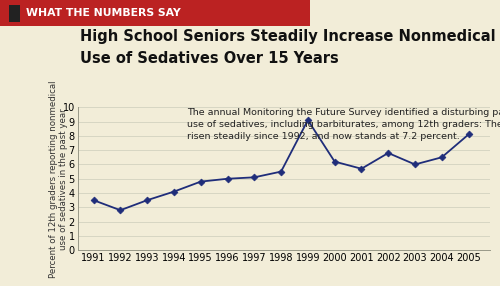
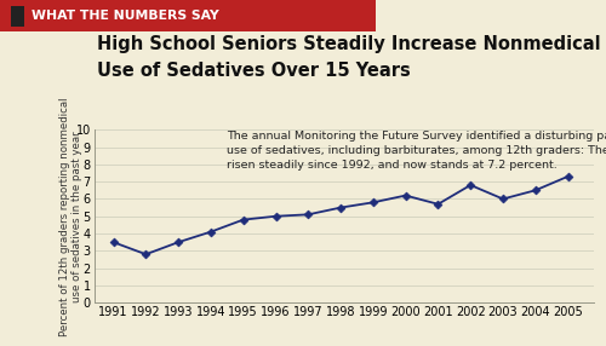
1999: 9.1 -> 5.8
2005: 8.1 -> 7.3
